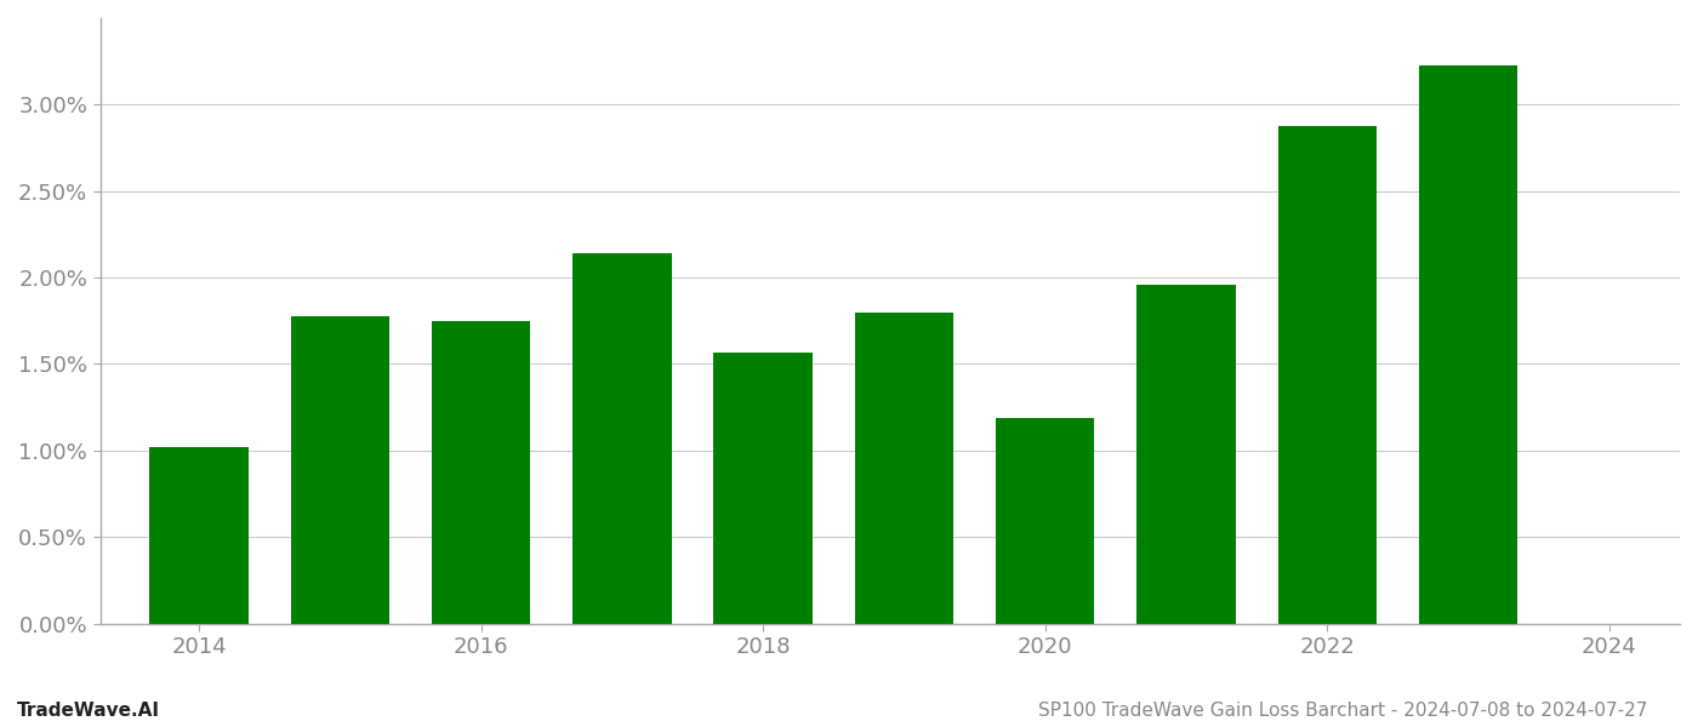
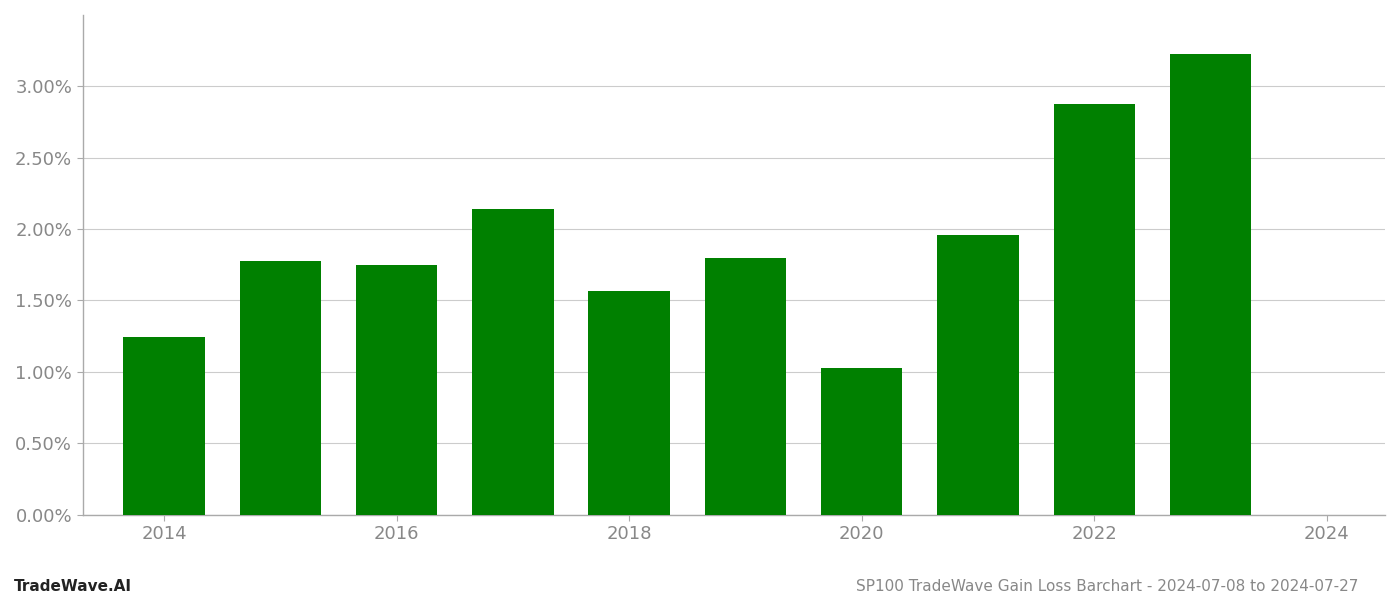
2014: 1.02% -> 1.25%
2020: 1.19% -> 1.03%
